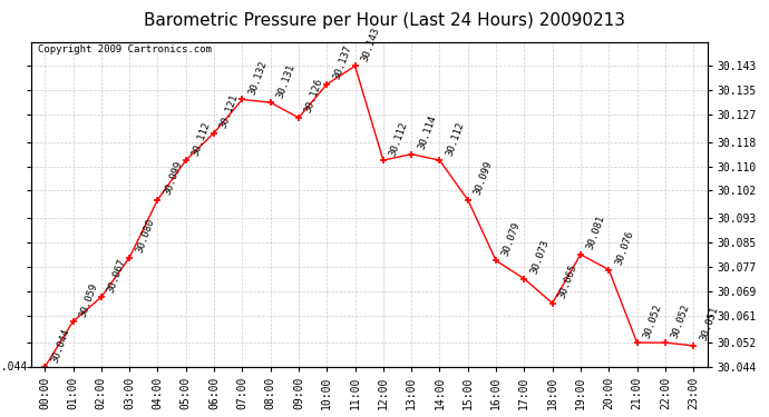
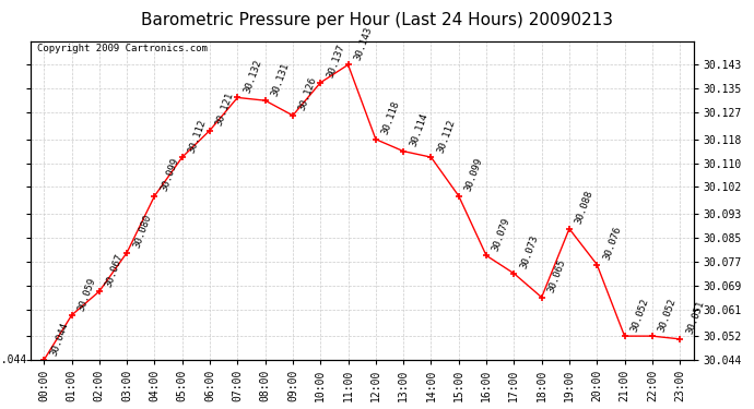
12:00: 30.112 -> 30.118
19:00: 30.081 -> 30.088
